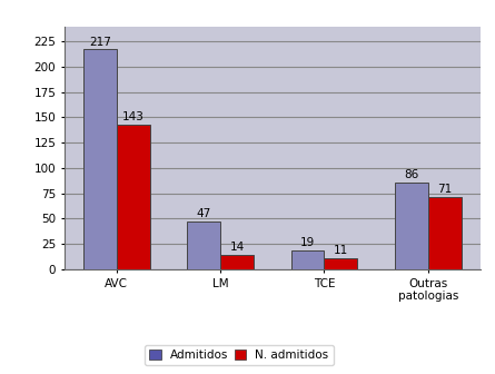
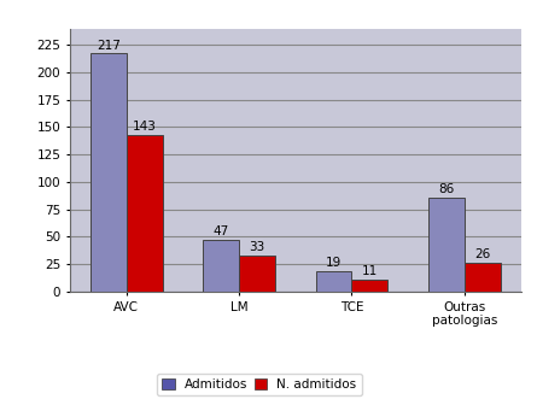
N. admitidos/LM: 14 -> 33
N. admitidos/Outras patologias: 71 -> 26
